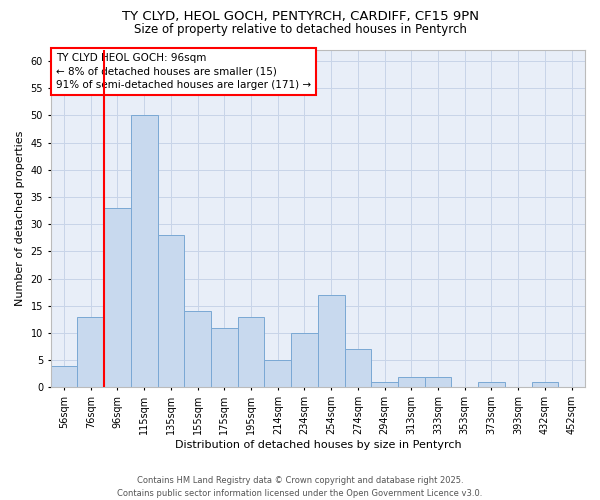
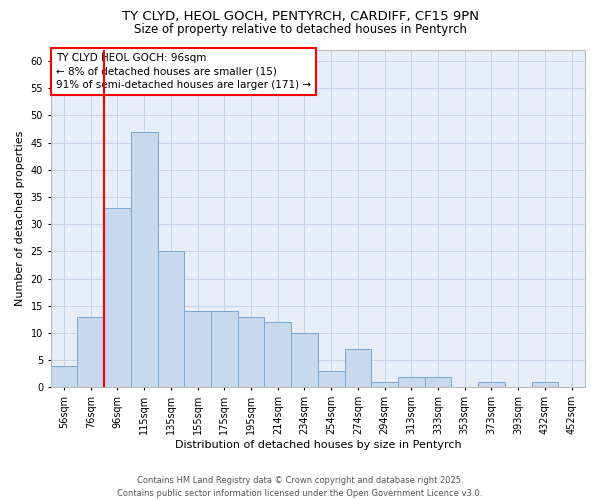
115sqm: 50 -> 47
135sqm: 28 -> 25
175sqm: 11 -> 14
214sqm: 5 -> 12
254sqm: 17 -> 3
